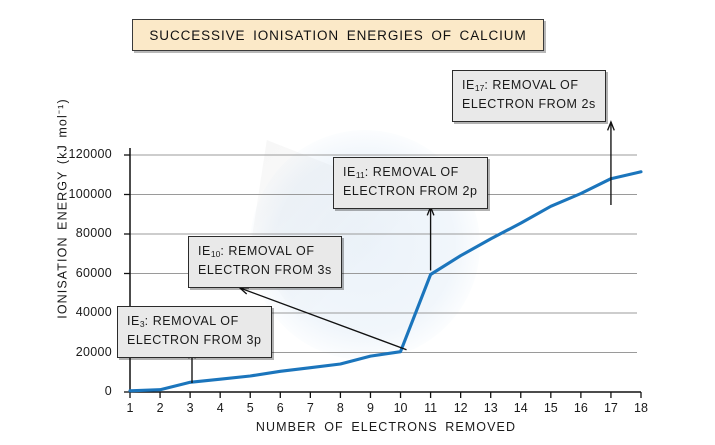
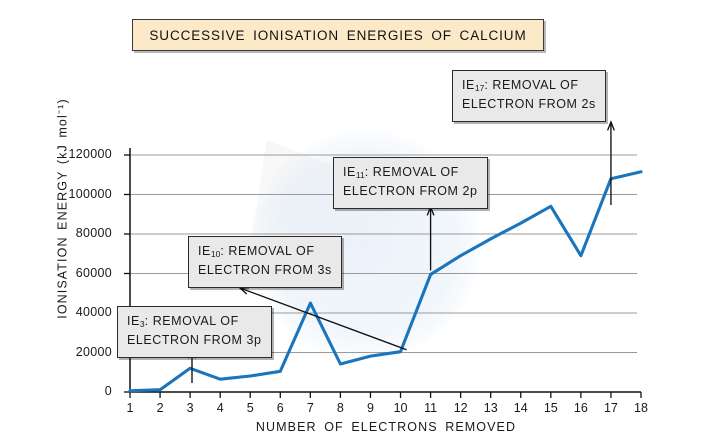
3: 5000 -> 12000
7: 12000 -> 45000
16: 100000 -> 69000
